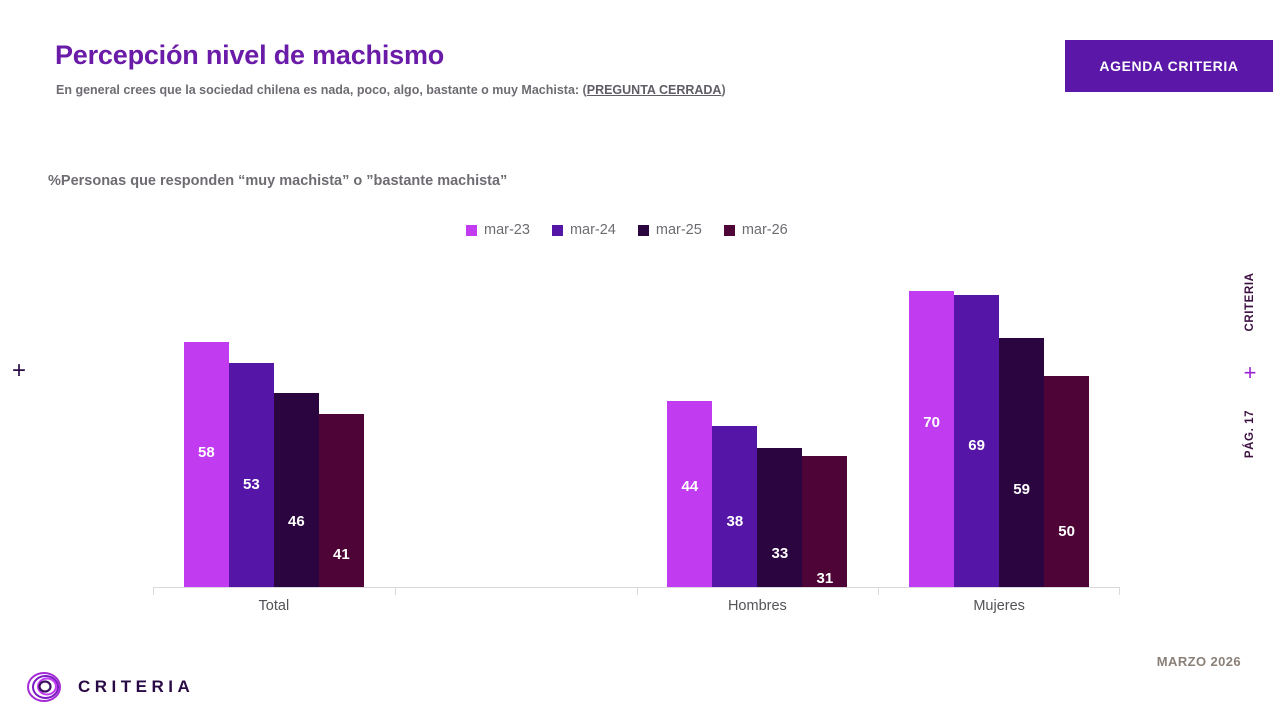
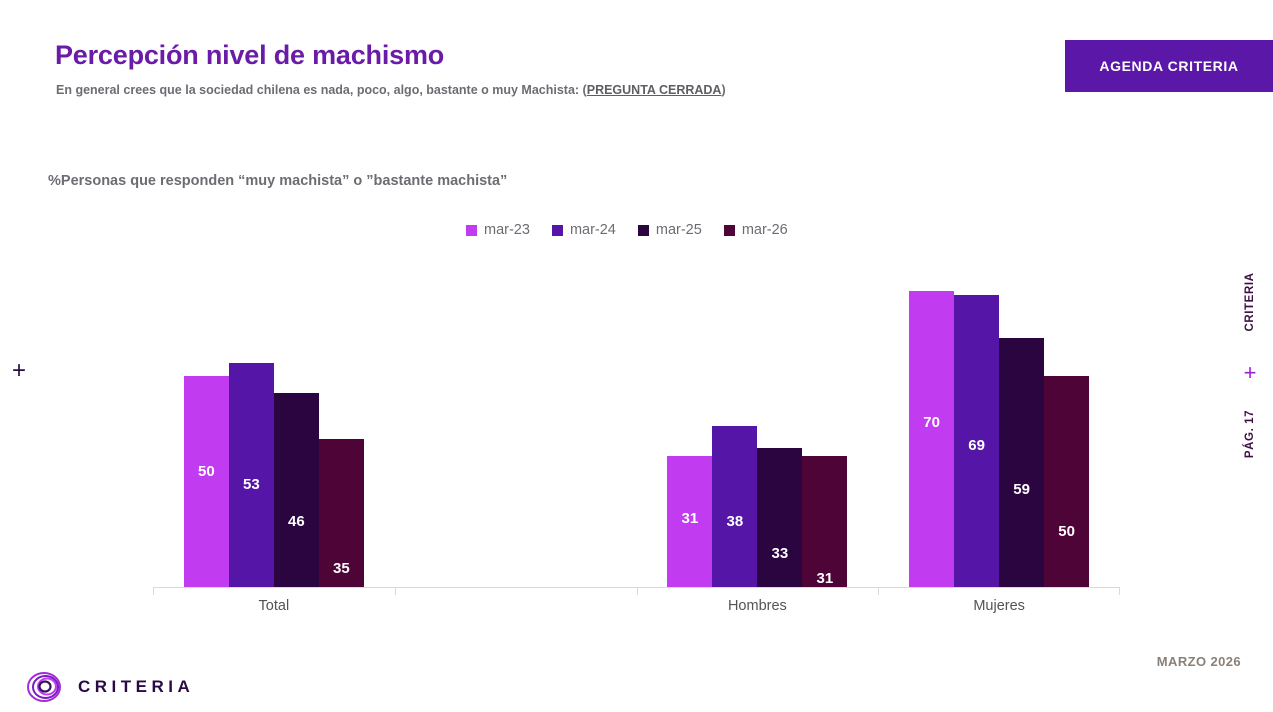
mar-23/Total: 58 -> 50
mar-26/Total: 41 -> 35
mar-23/Hombres: 44 -> 31
